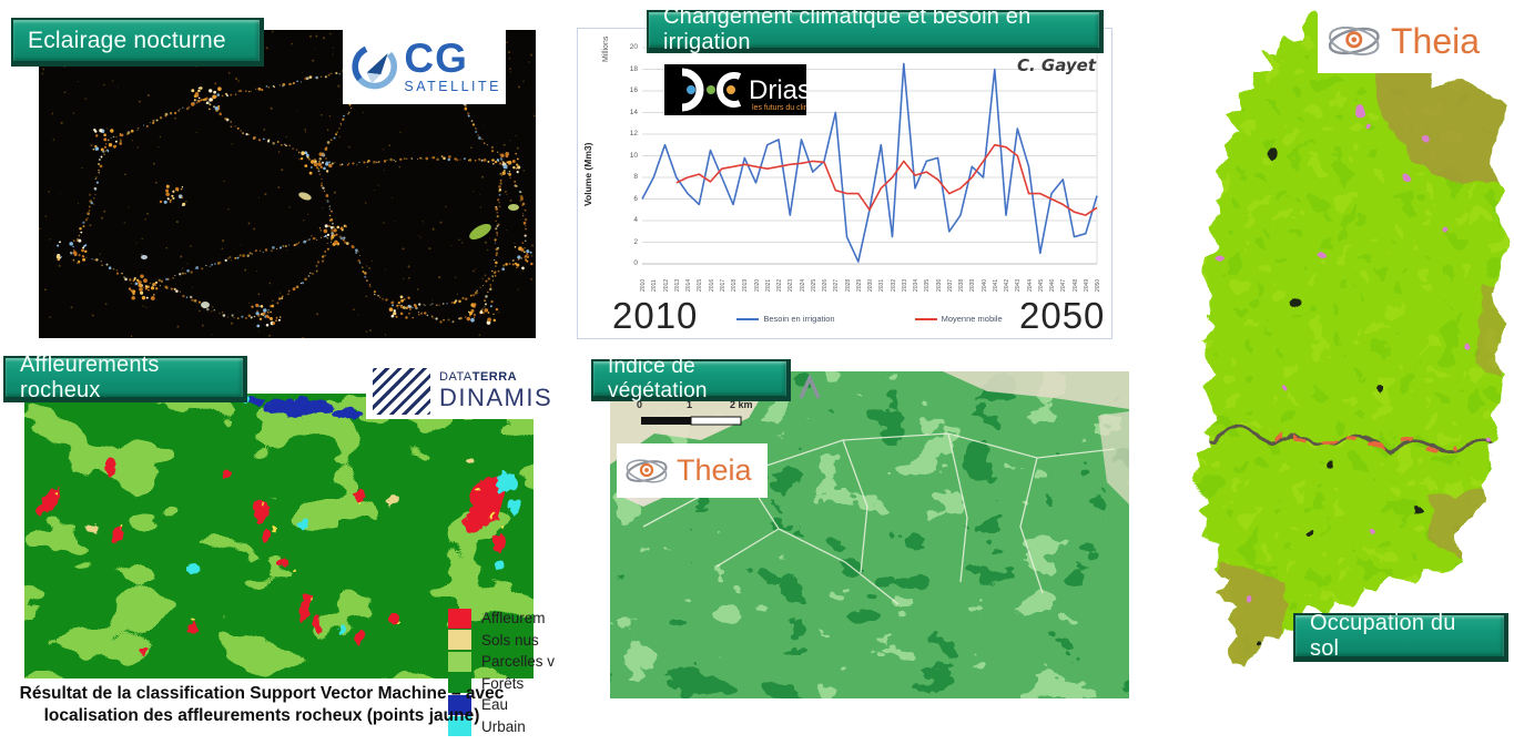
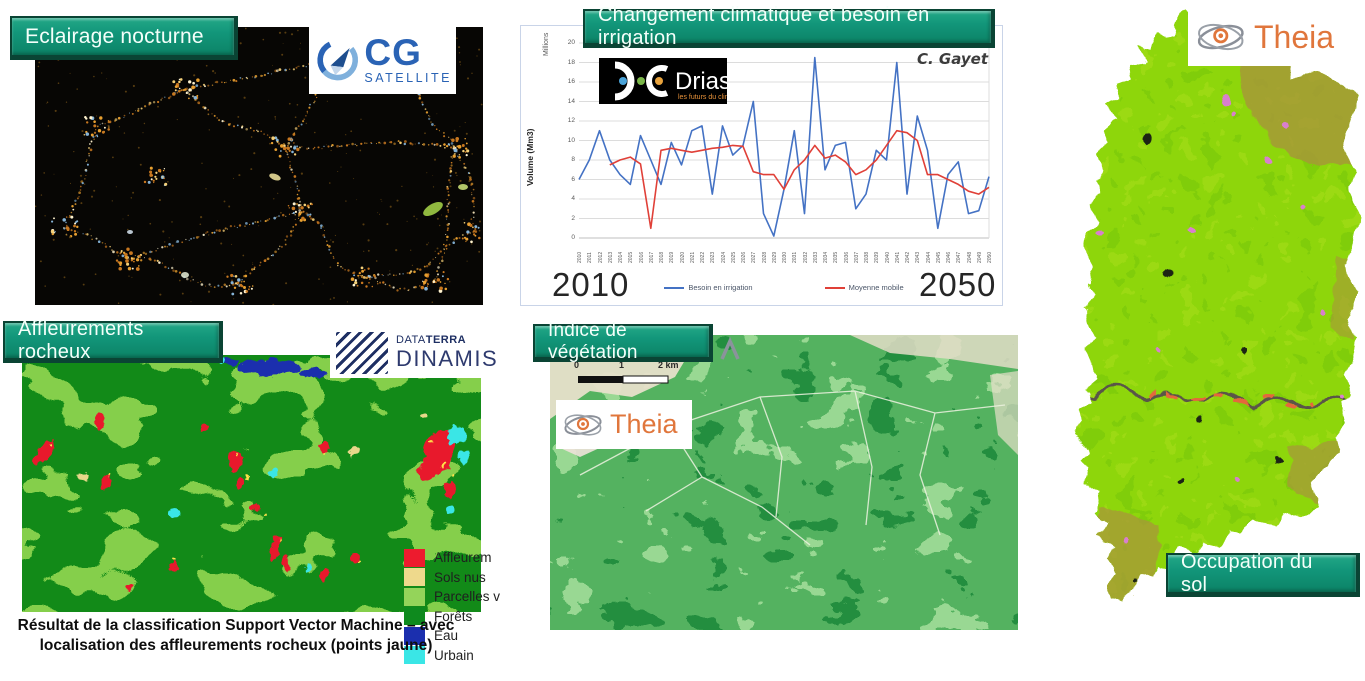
Moyenne mobile/2017: 9 -> 1
